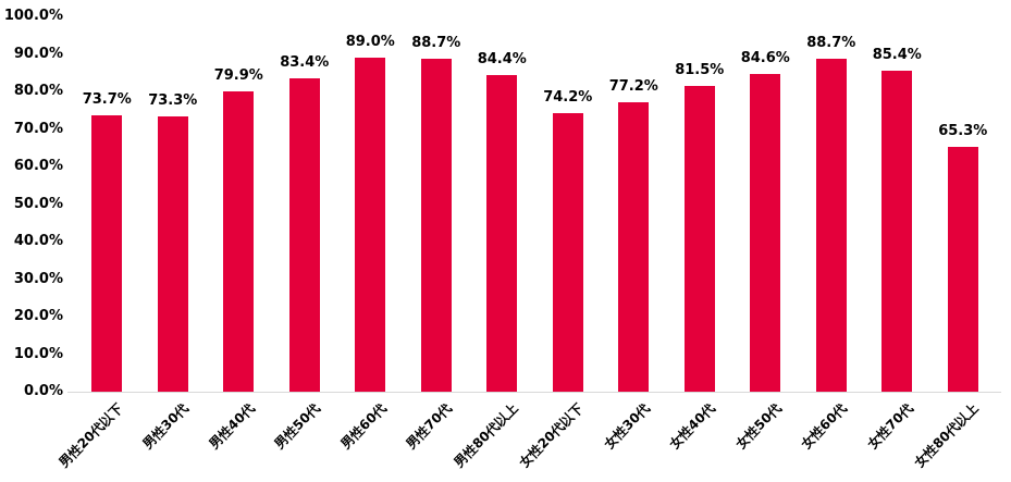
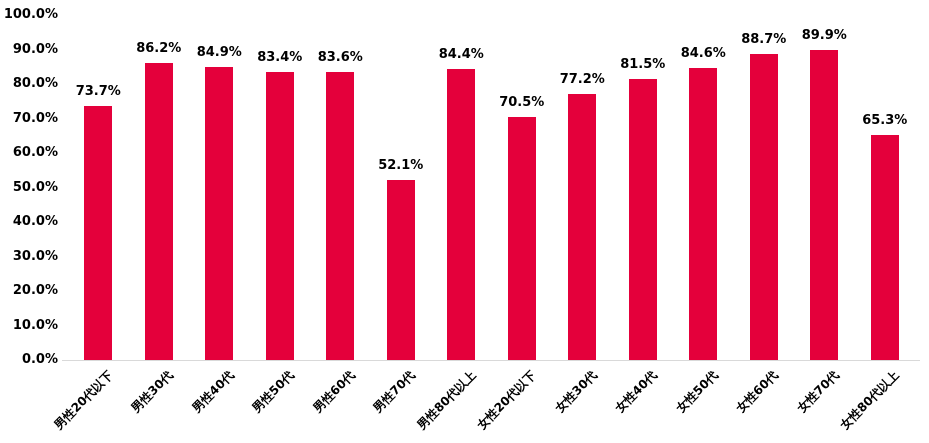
男性30代: 73.3% -> 86.2%
男性40代: 79.9% -> 84.9%
男性60代: 89.0% -> 83.6%
男性70代: 88.7% -> 52.1%
女性20代以下: 74.2% -> 70.5%
女性70代: 85.4% -> 89.9%
